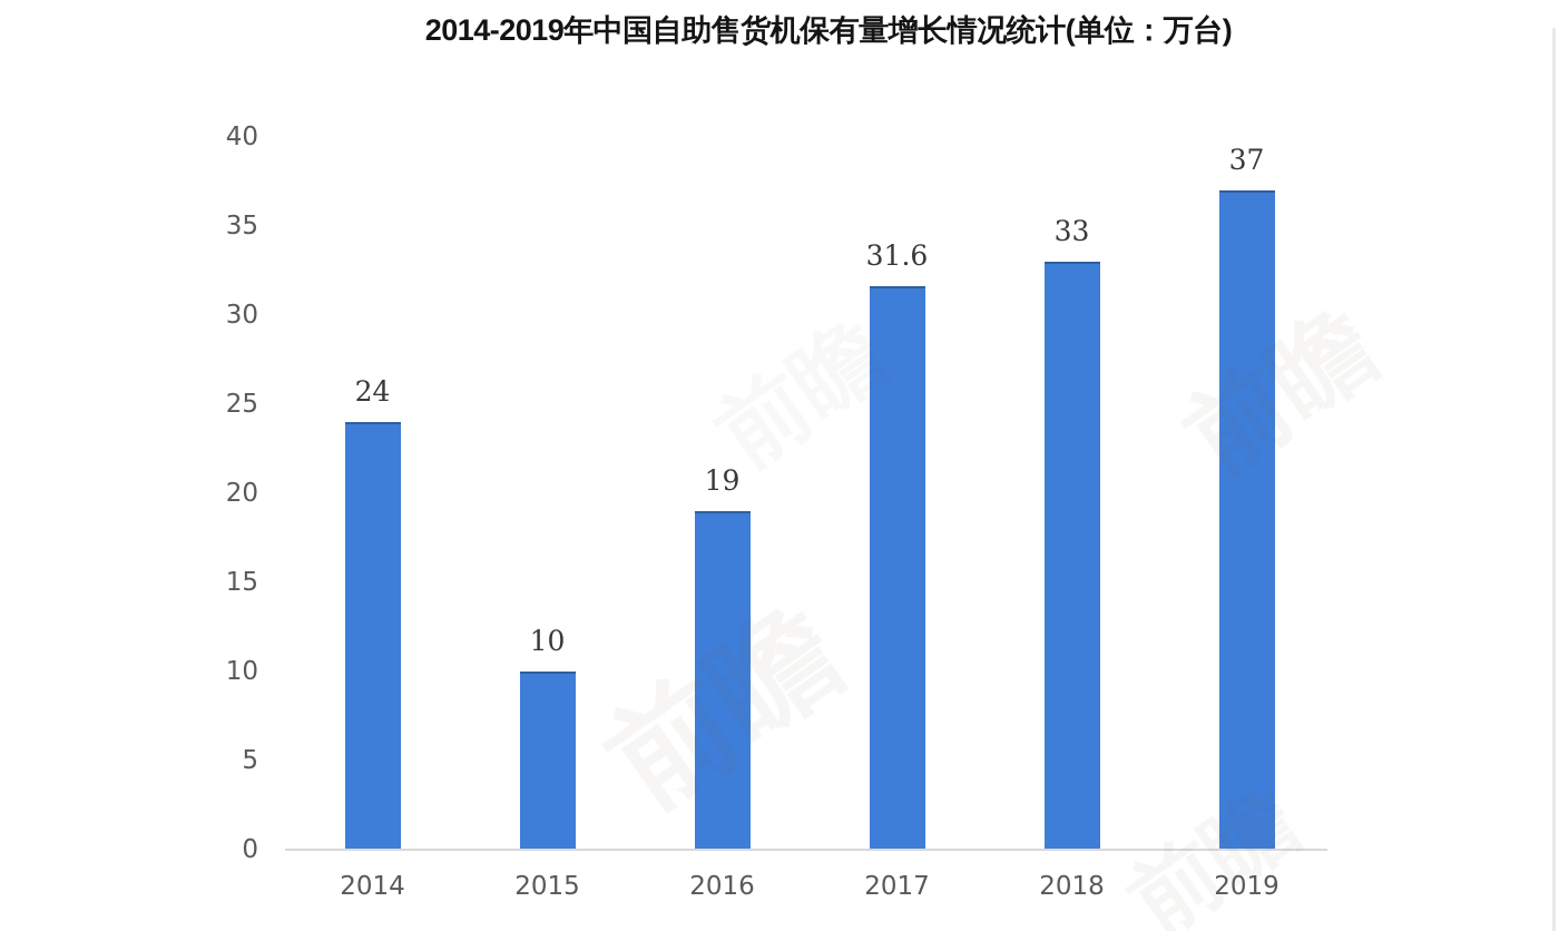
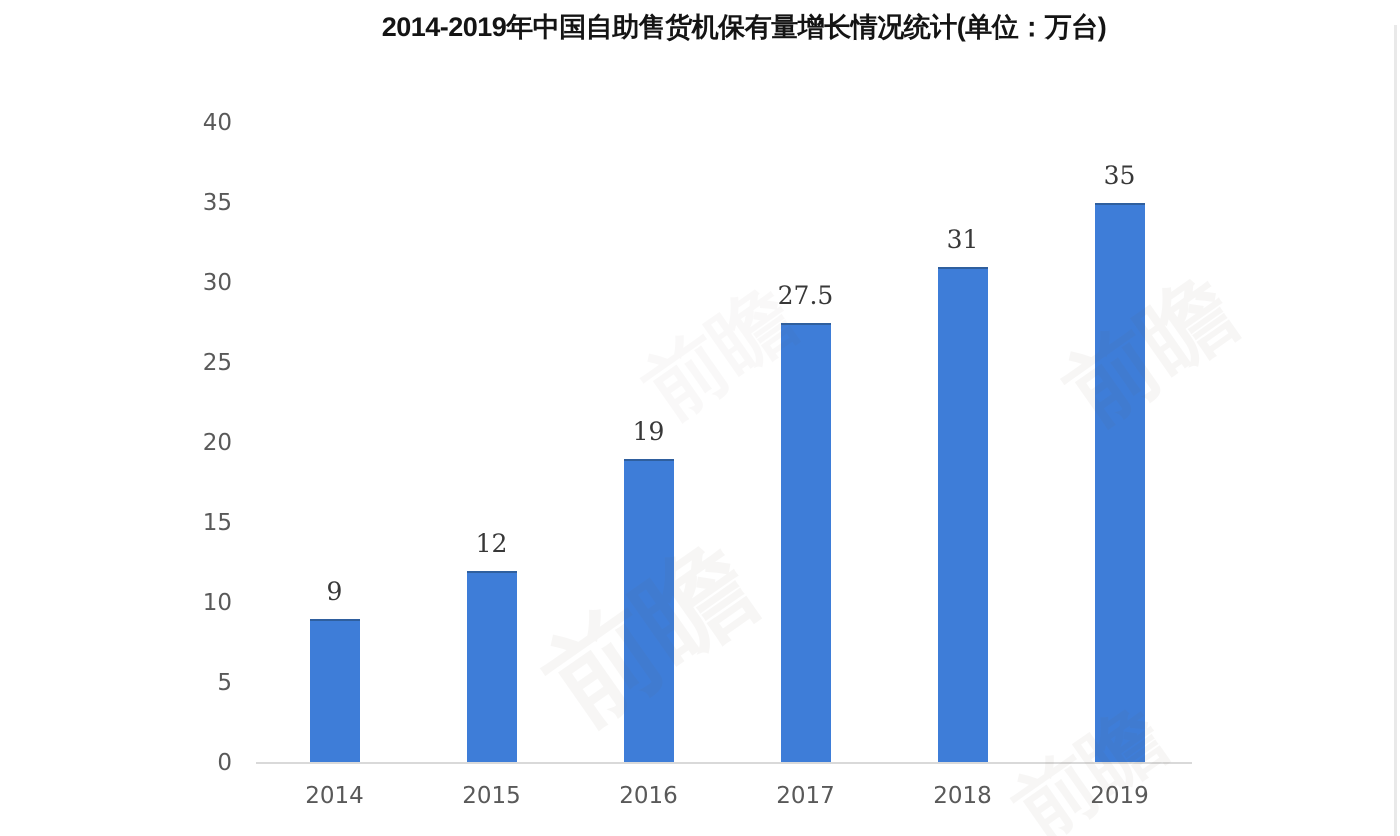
2014: 24 -> 9
2015: 10 -> 12
2017: 31.6 -> 27.5
2018: 33 -> 31
2019: 37 -> 35
